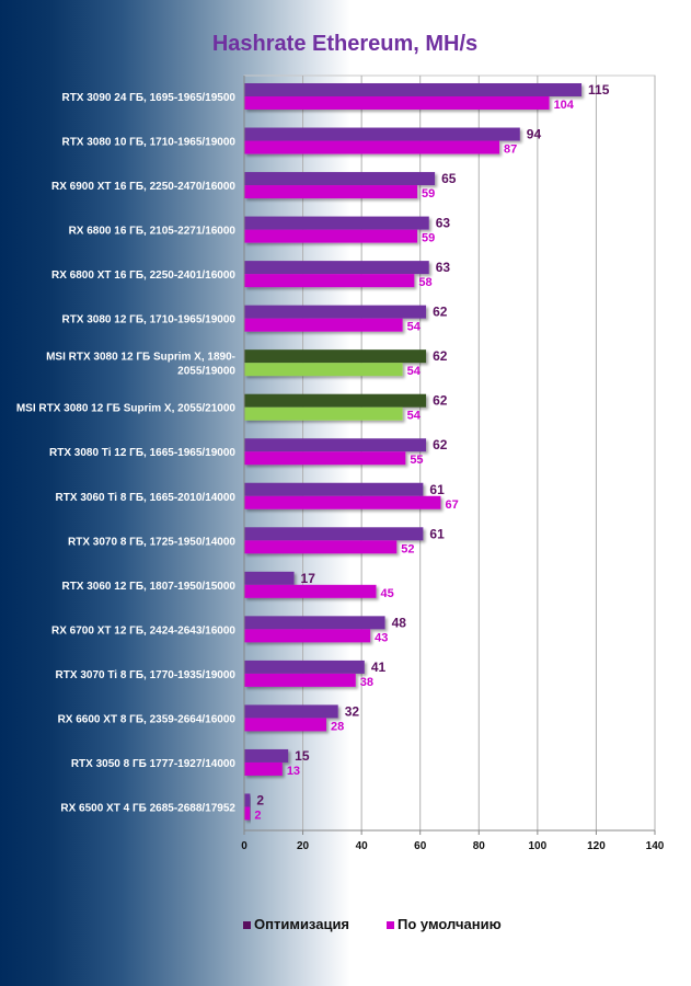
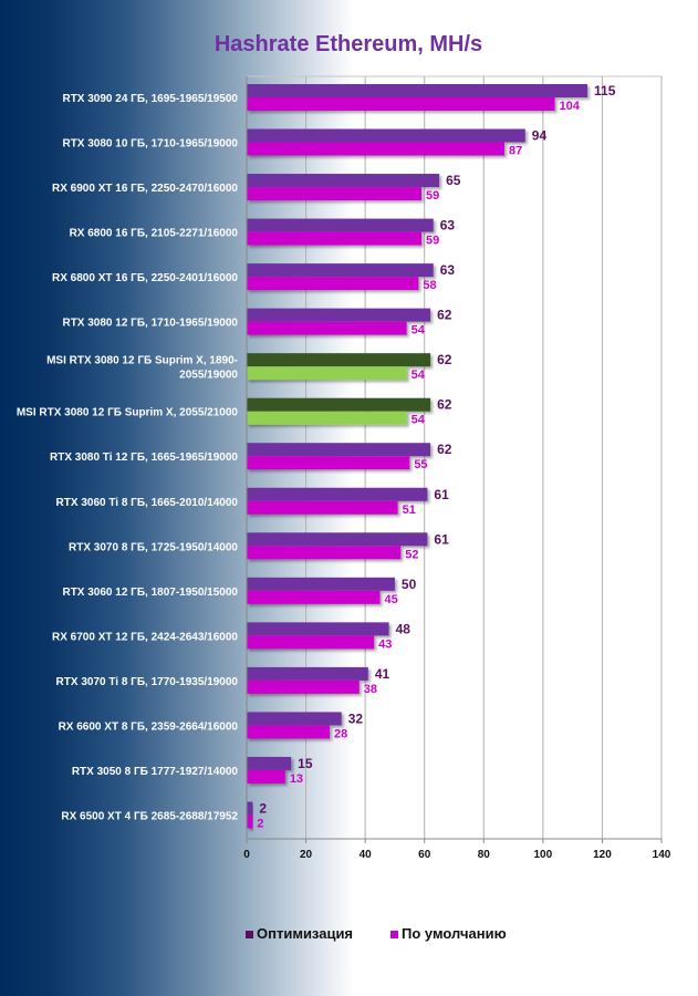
По умолчанию/RTX 3060 Ti 8 ГБ, 1665-2010/14000: 67 -> 51
Оптимизация/RTX 3060 12 ГБ, 1807-1950/15000: 17 -> 50
